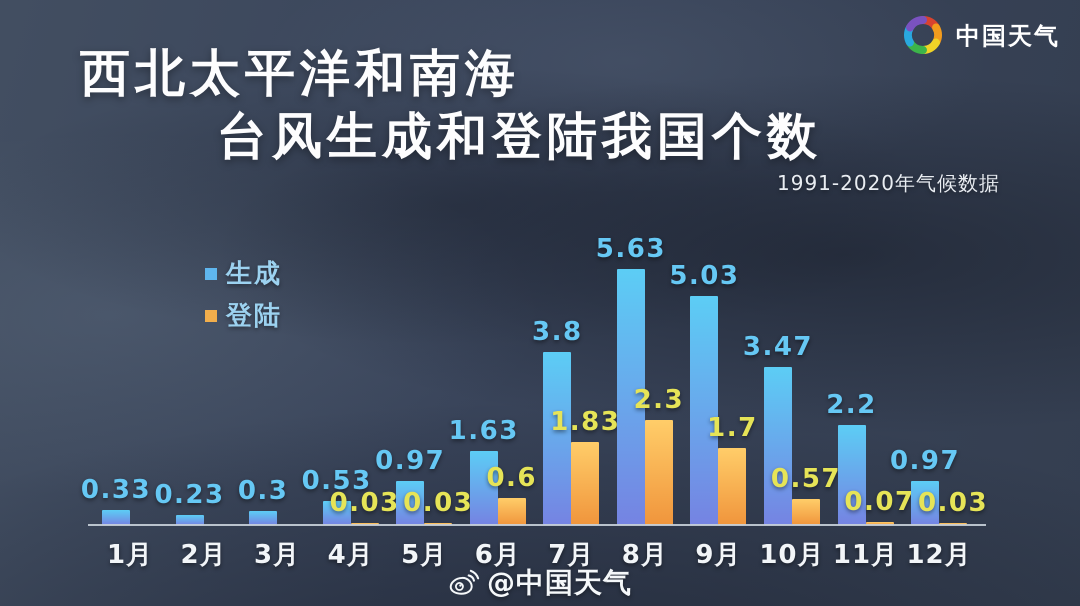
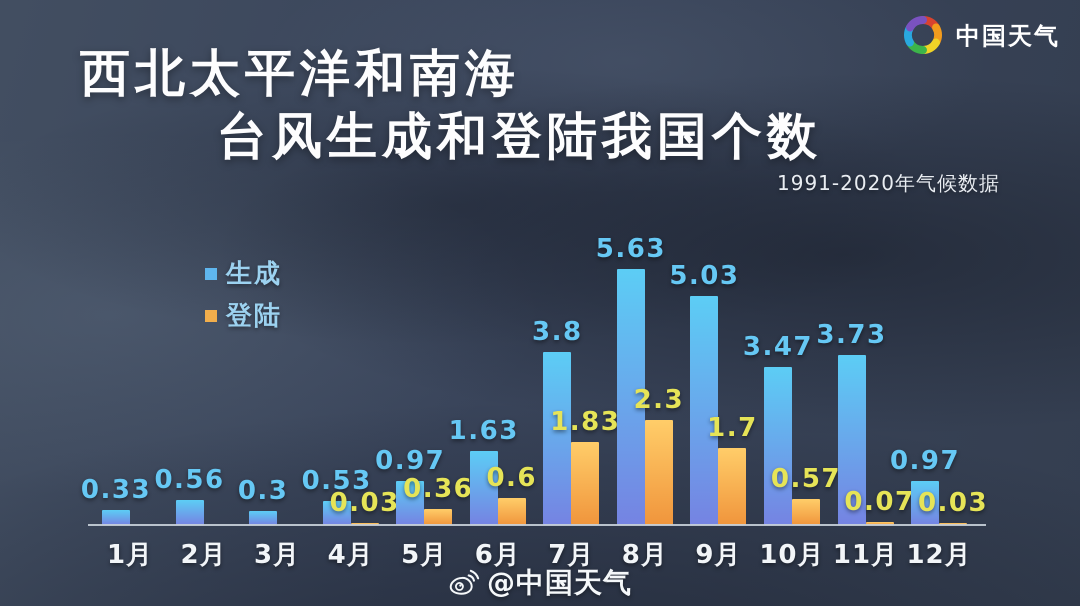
生成/2月: 0.23 -> 0.56
登陆/5月: 0.03 -> 0.36
生成/11月: 2.2 -> 3.73
